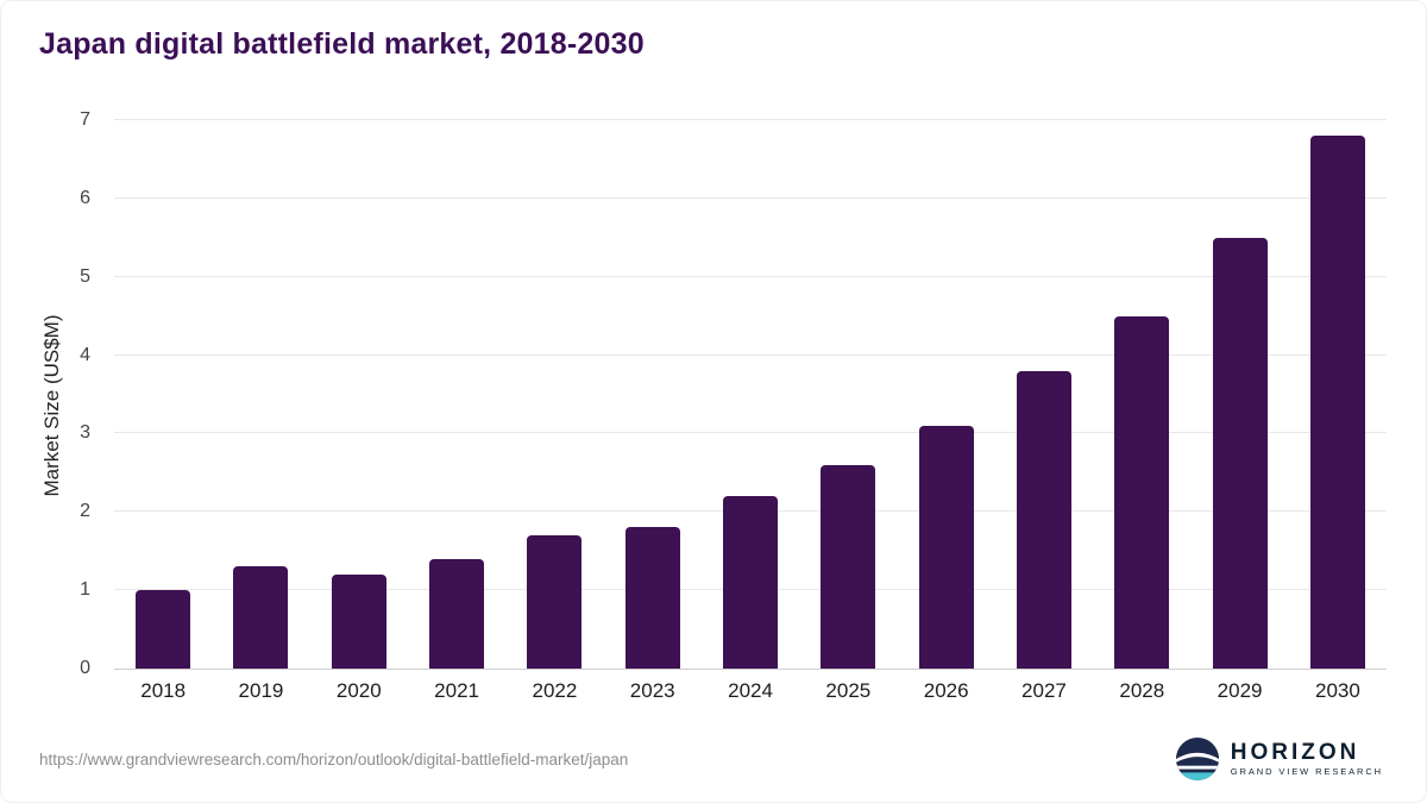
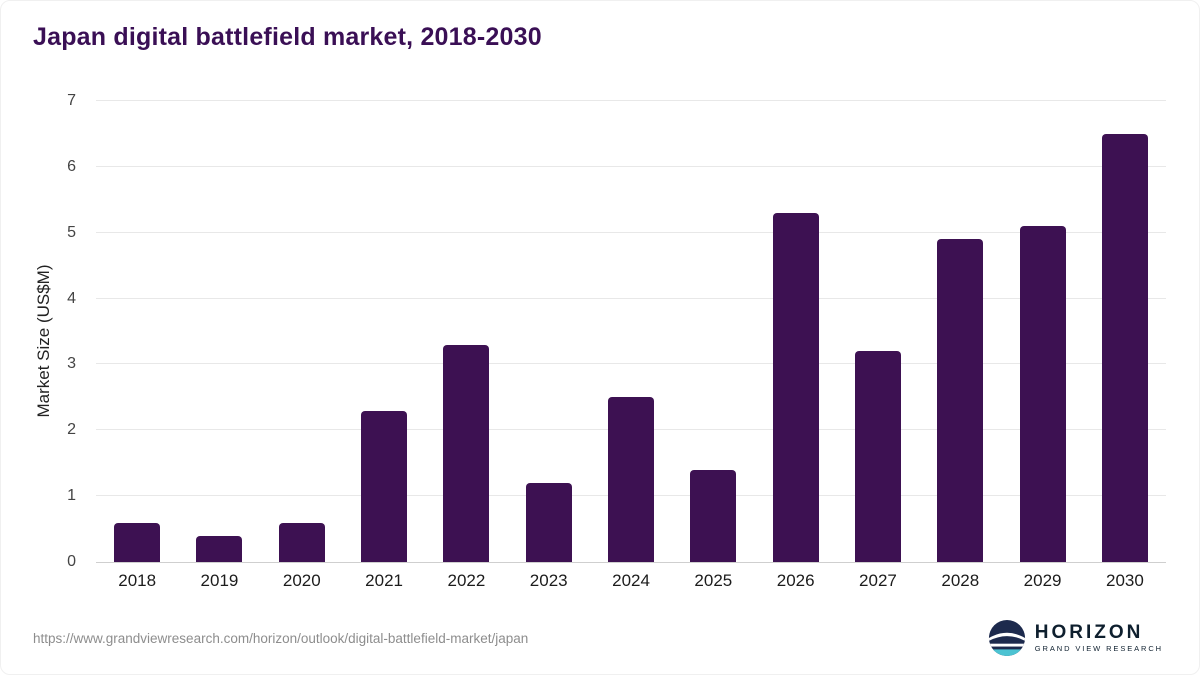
2018: 1.0 -> 0.6
2019: 1.3 -> 0.4
2020: 1.2 -> 0.6
2021: 1.4 -> 2.3
2022: 1.7 -> 3.3
2023: 1.8 -> 1.2
2024: 2.2 -> 2.5
2025: 2.6 -> 1.4
2026: 3.1 -> 5.3
2027: 3.8 -> 3.2
2028: 4.5 -> 4.9
2029: 5.5 -> 5.1
2030: 6.8 -> 6.5
